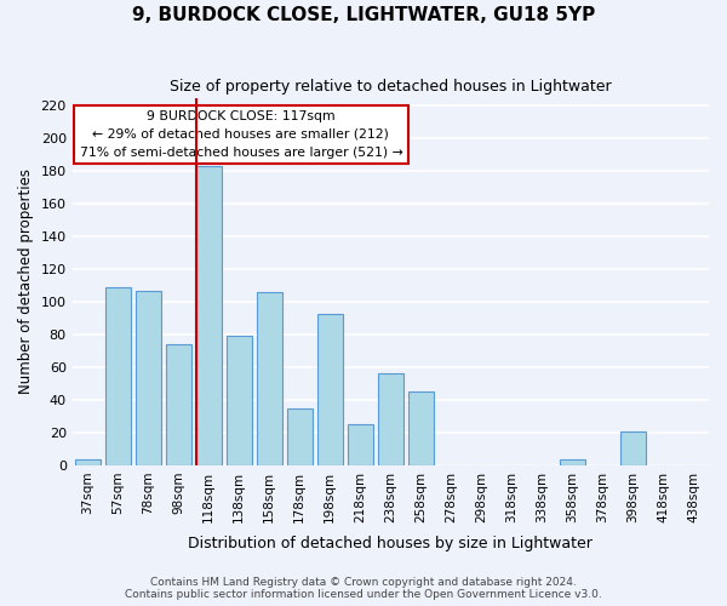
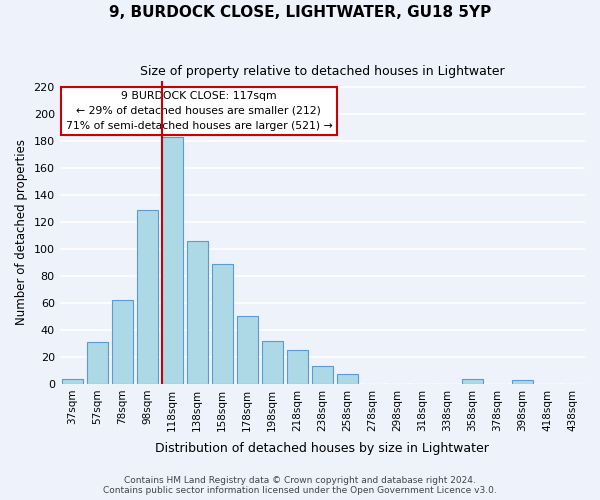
57sqm: 109 -> 31
78sqm: 107 -> 62
98sqm: 74 -> 129
138sqm: 79 -> 106
158sqm: 106 -> 89
178sqm: 35 -> 50
198sqm: 93 -> 32
238sqm: 56 -> 13
258sqm: 45 -> 7
398sqm: 21 -> 3
